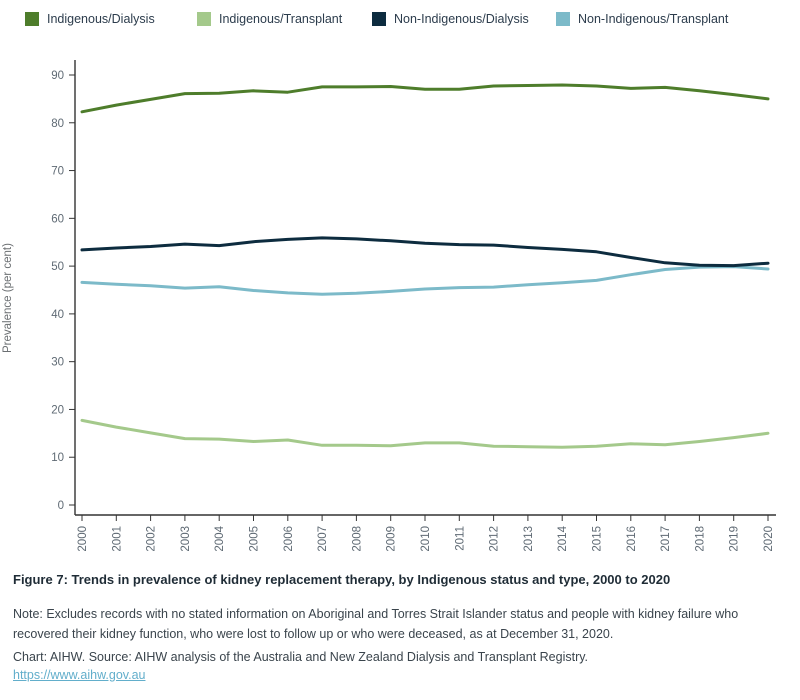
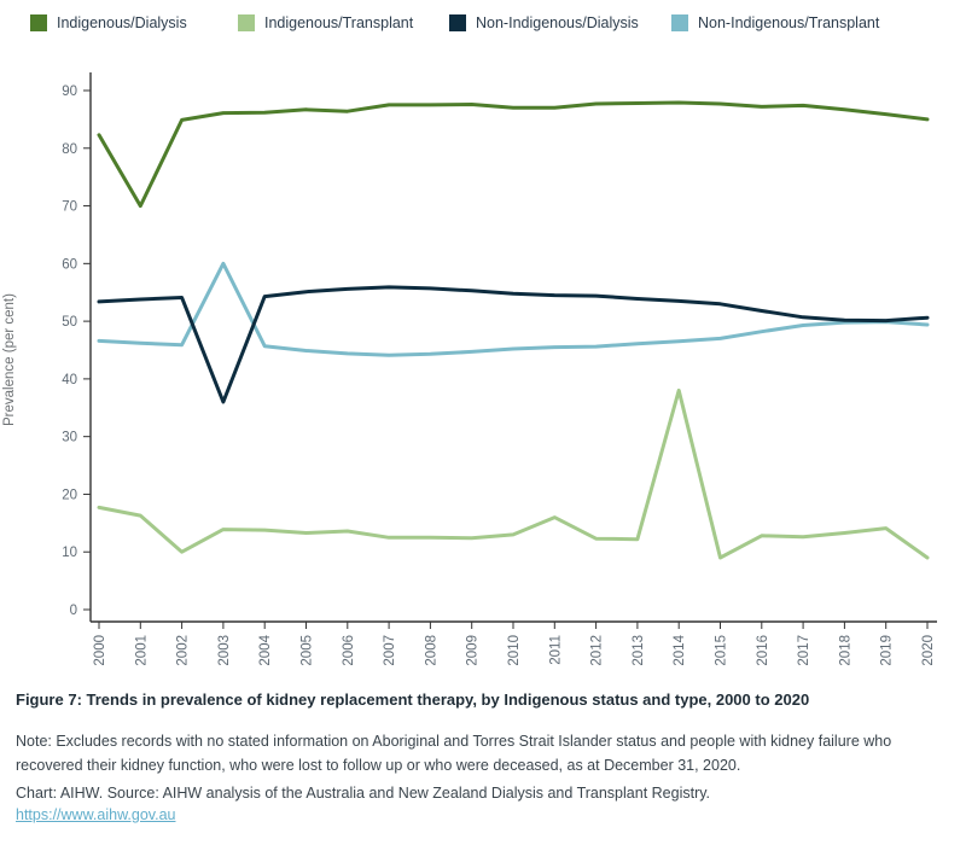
Indigenous/Dialysis/2001: 84 -> 70
Indigenous/Transplant/2002: 15 -> 10
Non-Indigenous/Dialysis/2003: 55 -> 36
Non-Indigenous/Transplant/2003: 45 -> 60
Indigenous/Transplant/2011: 13 -> 16
Indigenous/Transplant/2014: 12 -> 38
Indigenous/Transplant/2015: 12 -> 9
Indigenous/Transplant/2020: 15 -> 9
